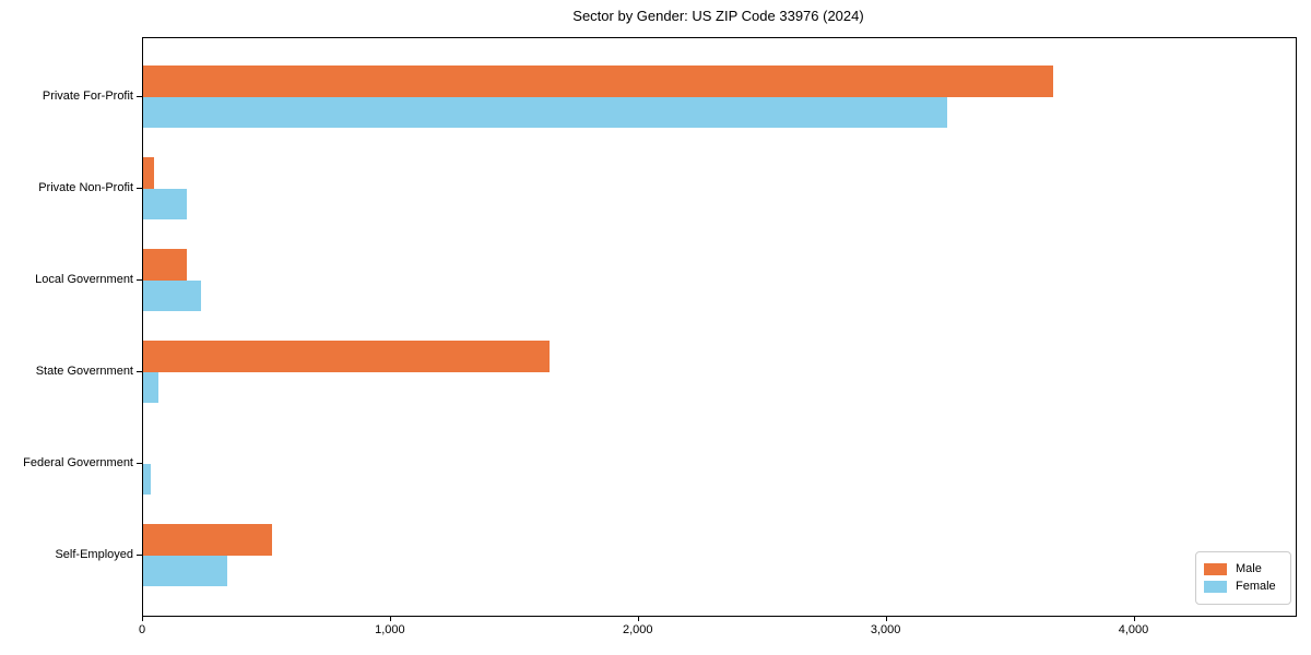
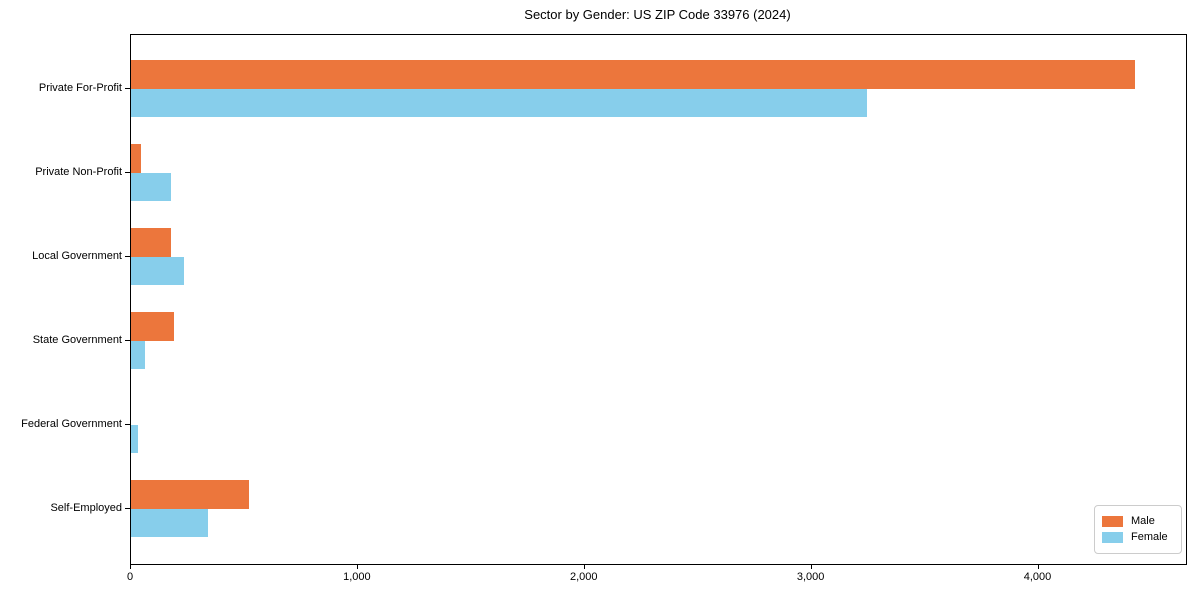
Male/Private For-Profit: 3670 -> 4420
Male/State Government: 1640 -> 190
